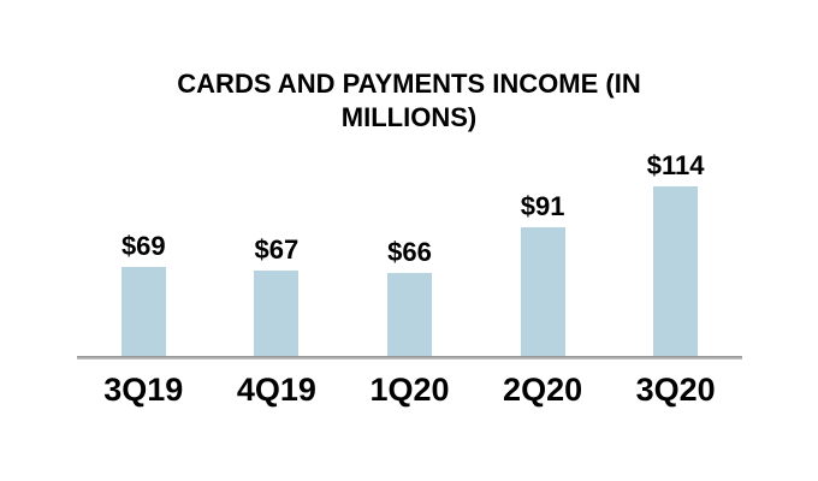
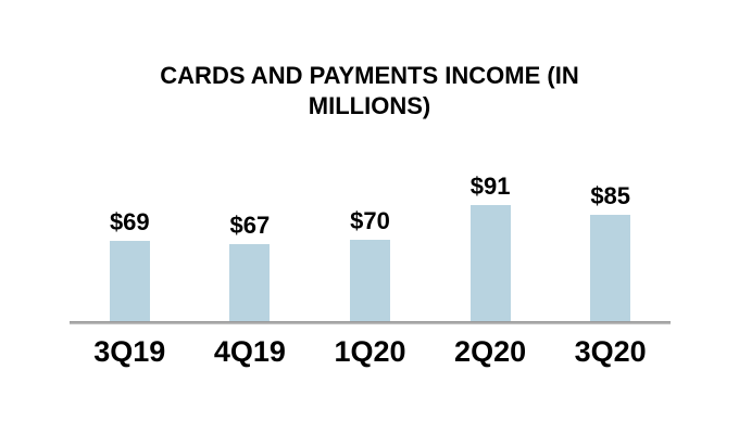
1Q20: $66 -> $70
3Q20: $114 -> $85
